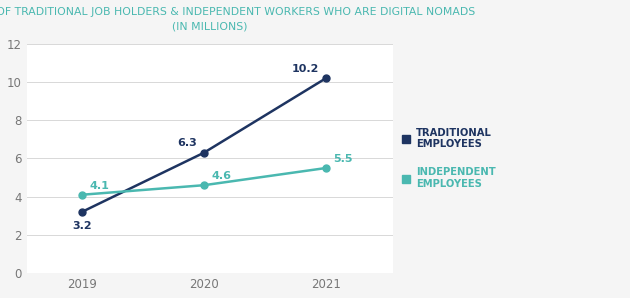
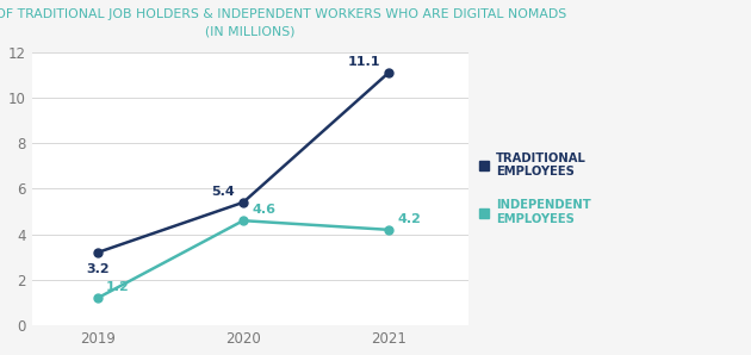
INDEPENDENT EMPLOYEES/2019: 4.1 -> 1.2
TRADITIONAL EMPLOYEES/2020: 6.3 -> 5.4
TRADITIONAL EMPLOYEES/2021: 10.2 -> 11.1
INDEPENDENT EMPLOYEES/2021: 5.5 -> 4.2
